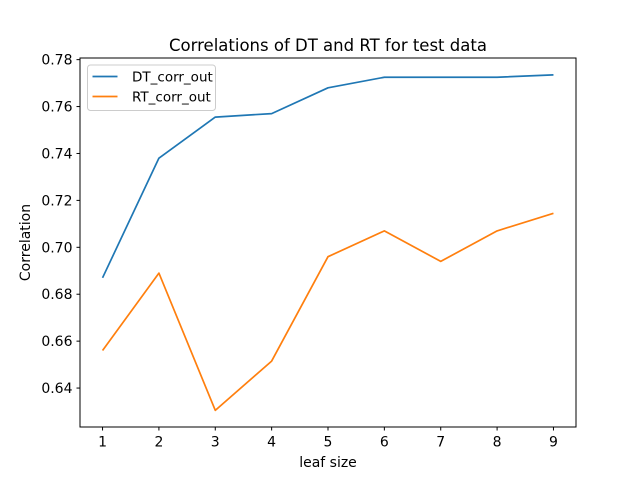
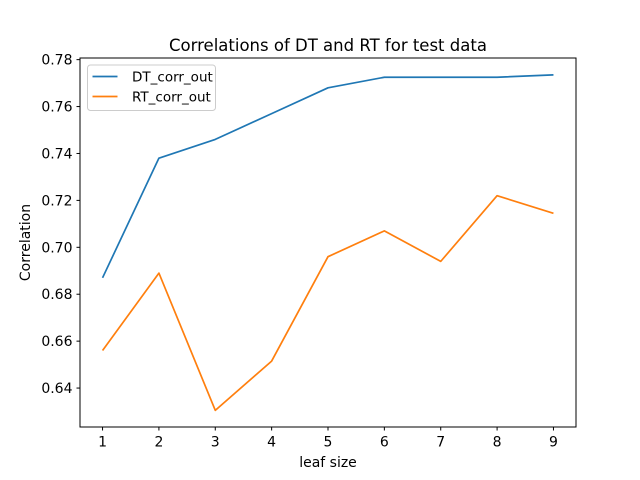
DT_corr_out/3: 0.755 -> 0.746
RT_corr_out/8: 0.707 -> 0.722
